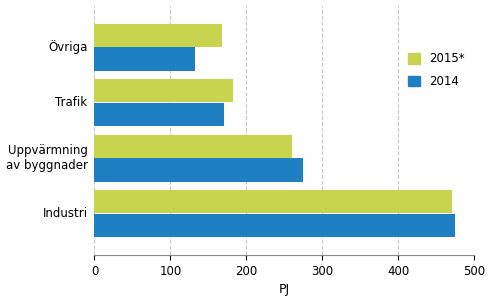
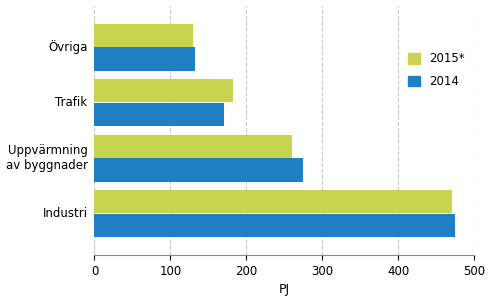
2015*/Övriga: 168 -> 130
